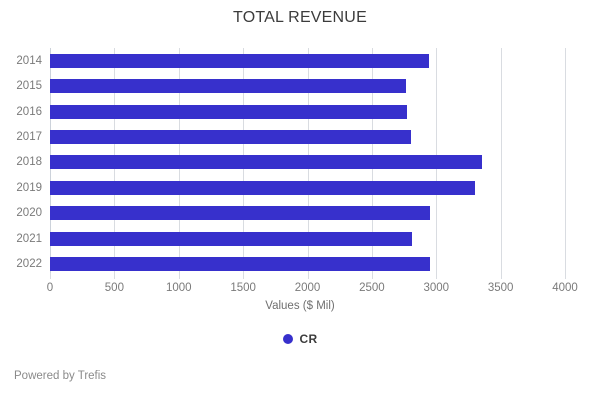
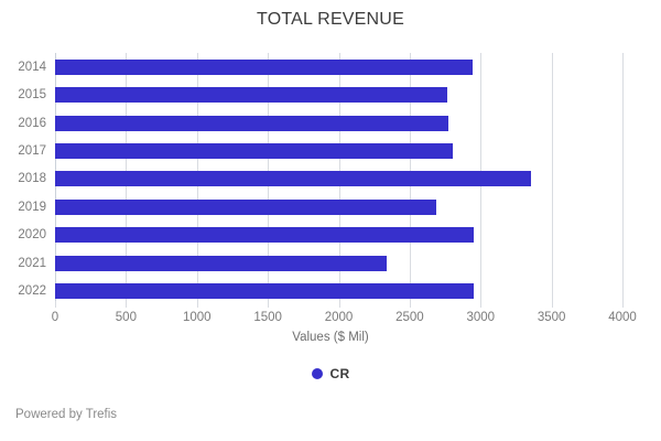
2019: 3300 -> 2690
2021: 2810 -> 2340
